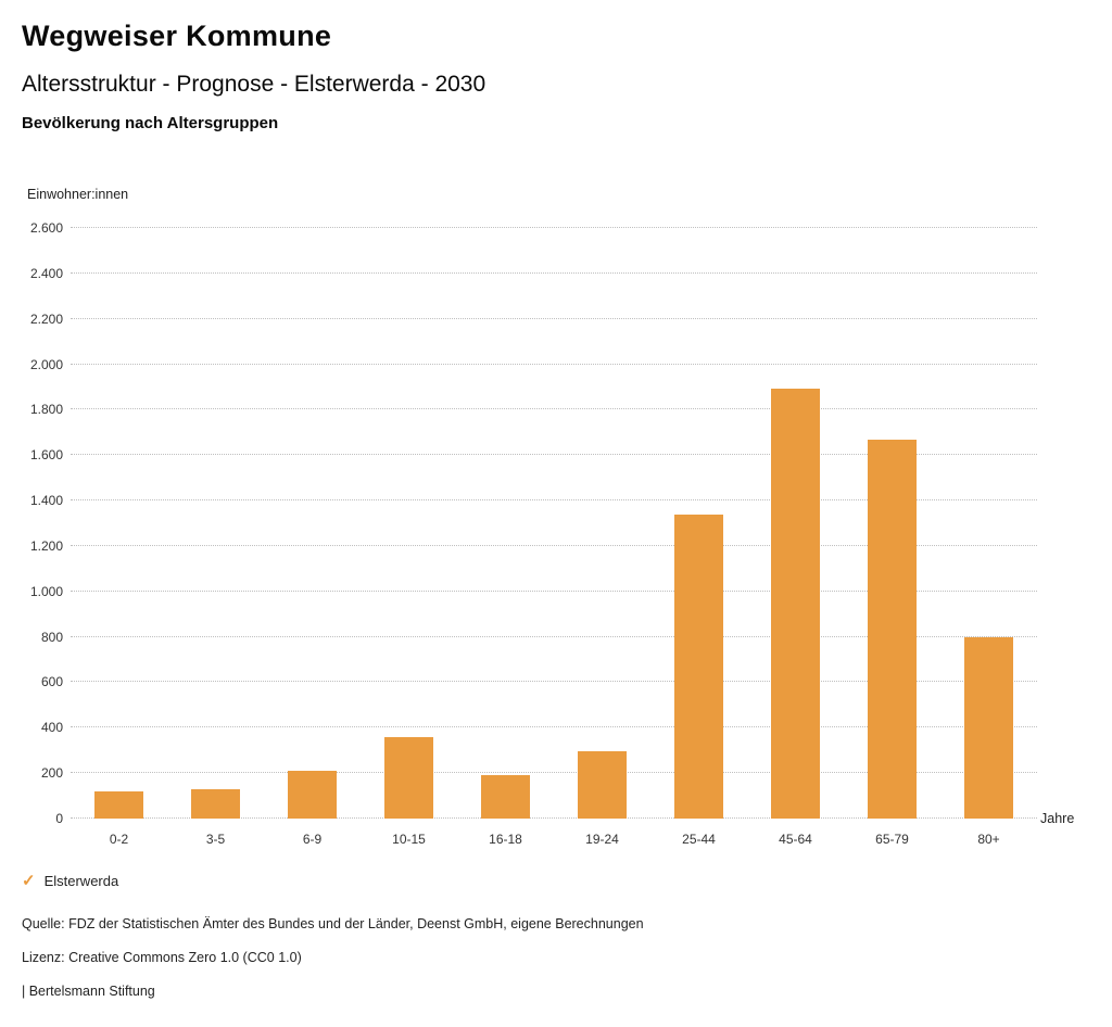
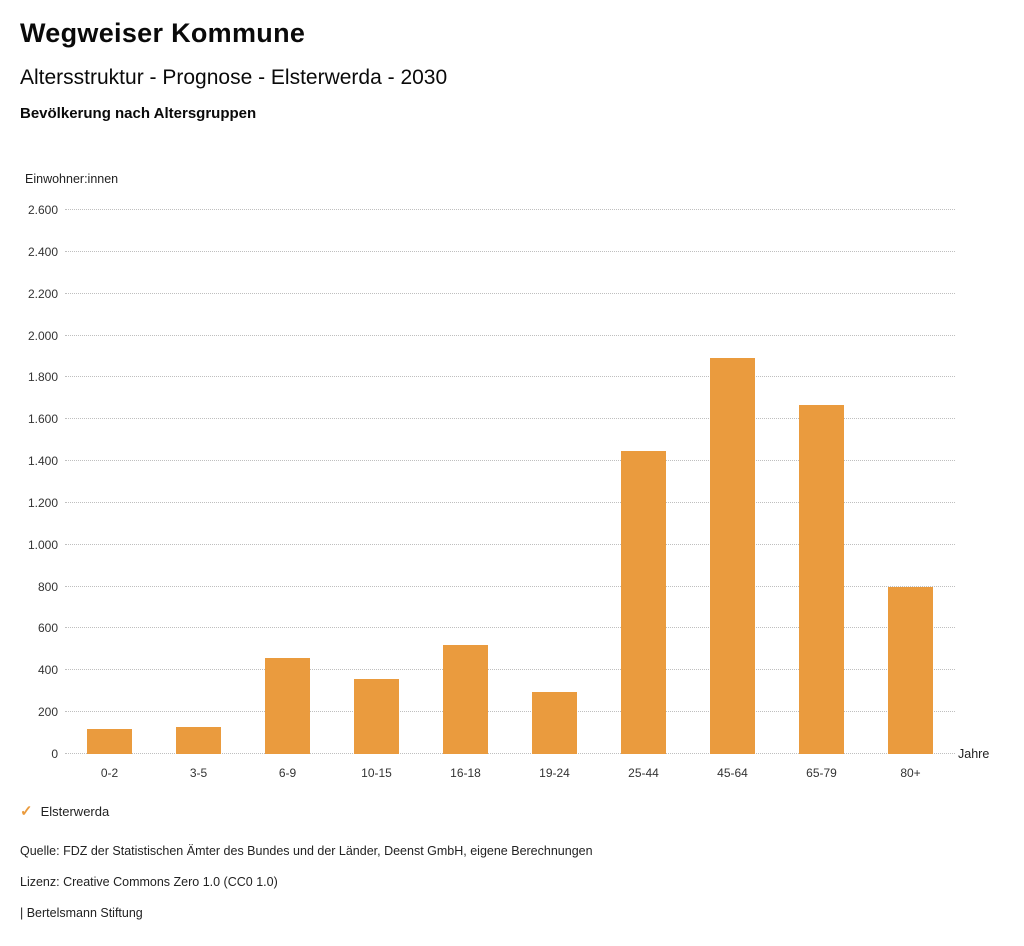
6-9: 210 -> 460
16-18: 190 -> 520
25-44: 1340 -> 1450
